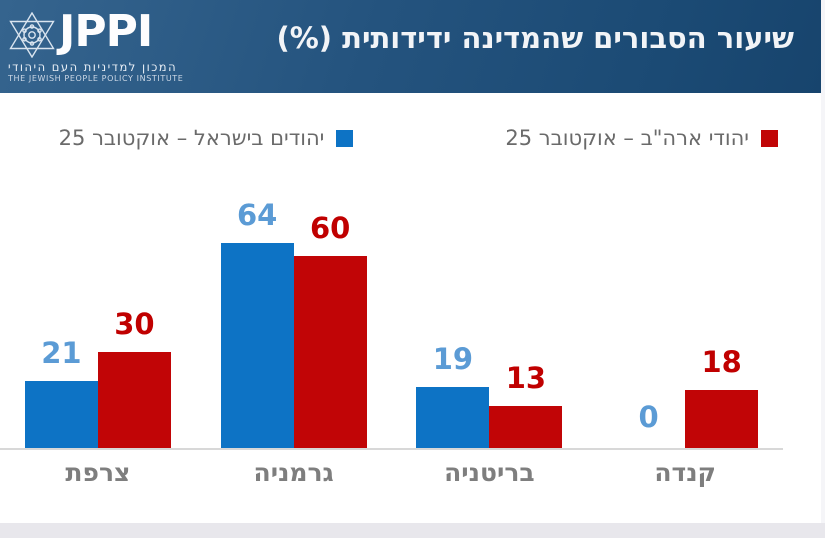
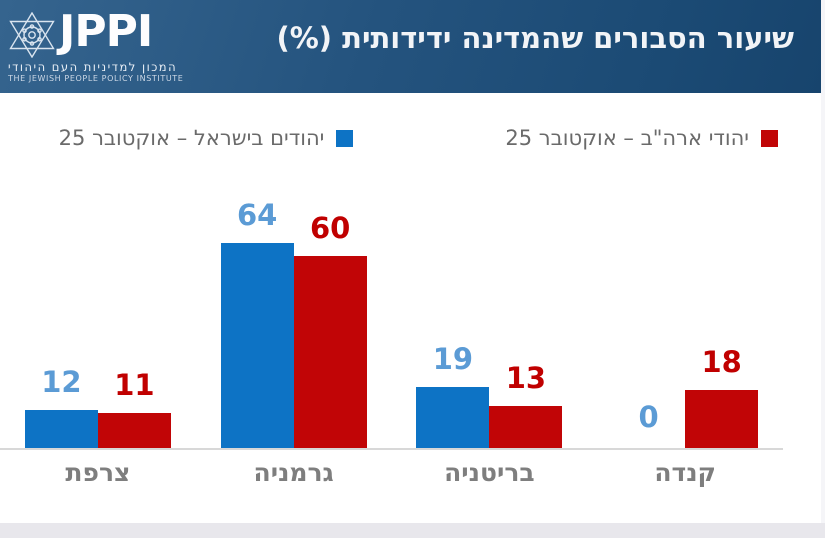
יהודים בישראל – אוקטובר 25/צרפת: 21 -> 12
יהודי ארה"ב – אוקטובר 25/צרפת: 30 -> 11
